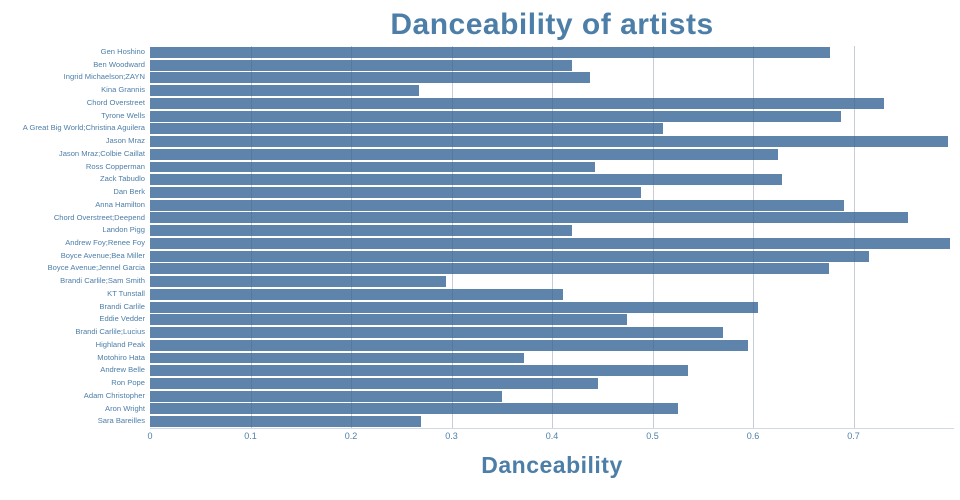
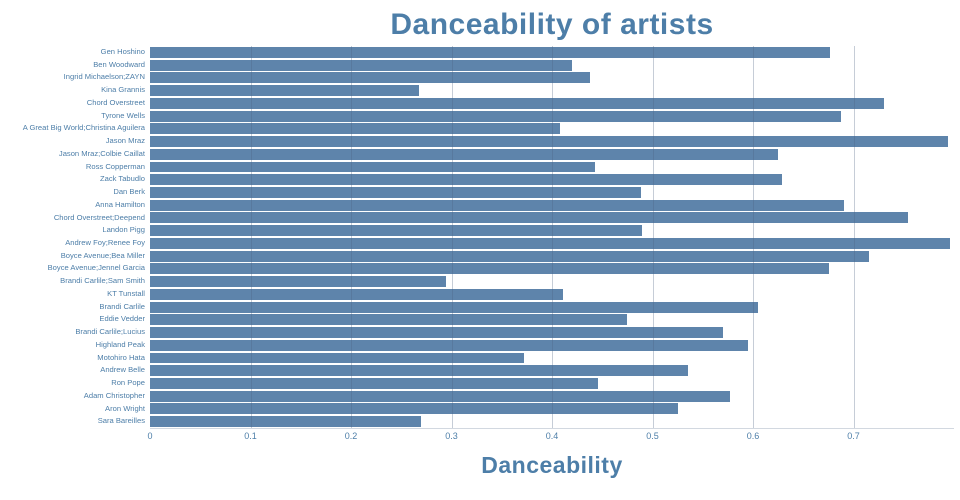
A Great Big World;Christina Aguilera: 0.51 -> 0.41
Landon Pigg: 0.42 -> 0.49
Adam Christopher: 0.35 -> 0.58
